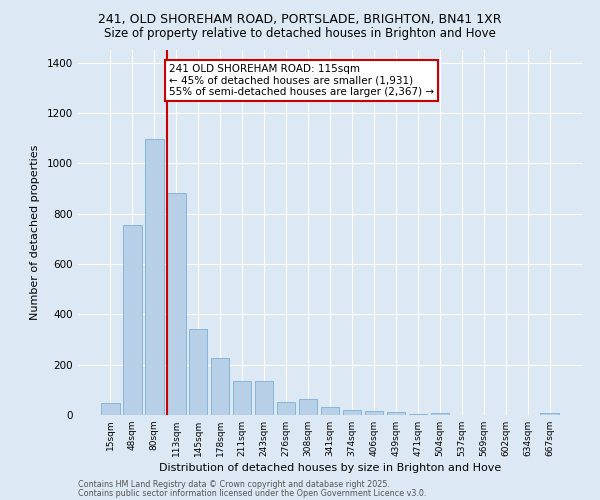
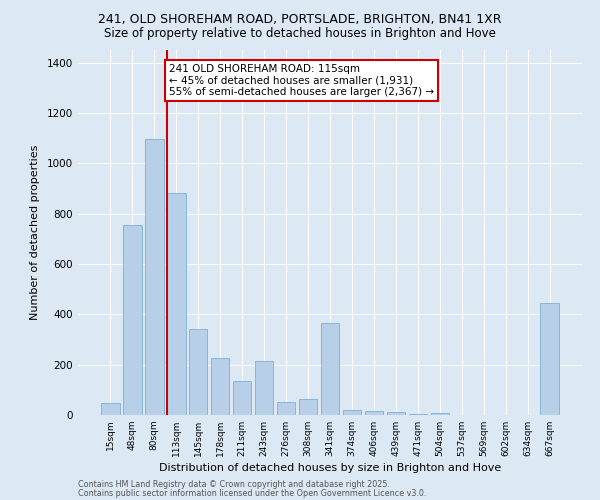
243sqm: 137 -> 215
341sqm: 30 -> 365
667sqm: 8 -> 445
